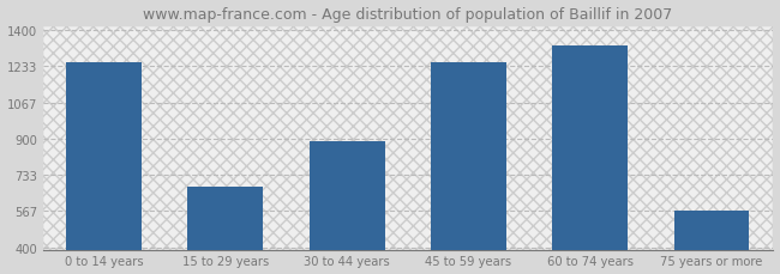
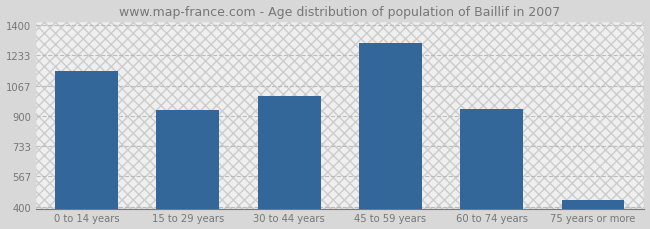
0 to 14 years: 1250 -> 1150
15 to 29 years: 680 -> 940
30 to 44 years: 890 -> 1010
45 to 59 years: 1250 -> 1300
60 to 74 years: 1330 -> 940
75 years or more: 570 -> 440
